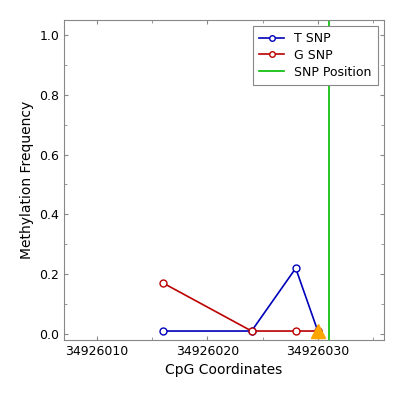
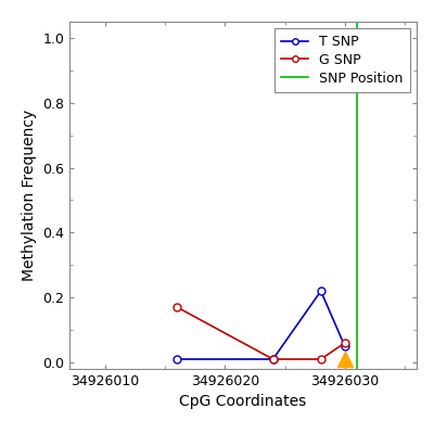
T SNP/34926030: 0.01 -> 0.05
G SNP/34926030: 0.01 -> 0.06
